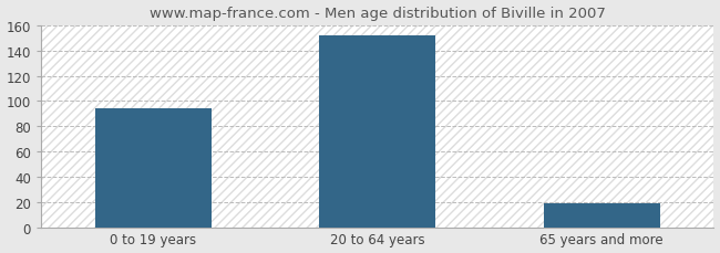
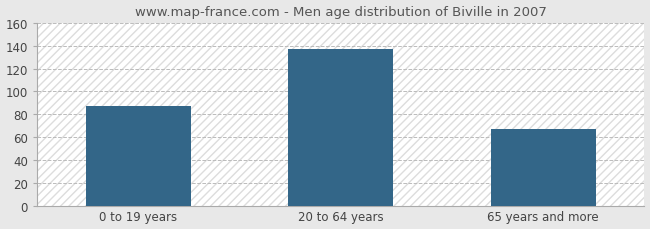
0 to 19 years: 94 -> 87
20 to 64 years: 152 -> 137
65 years and more: 19 -> 67
